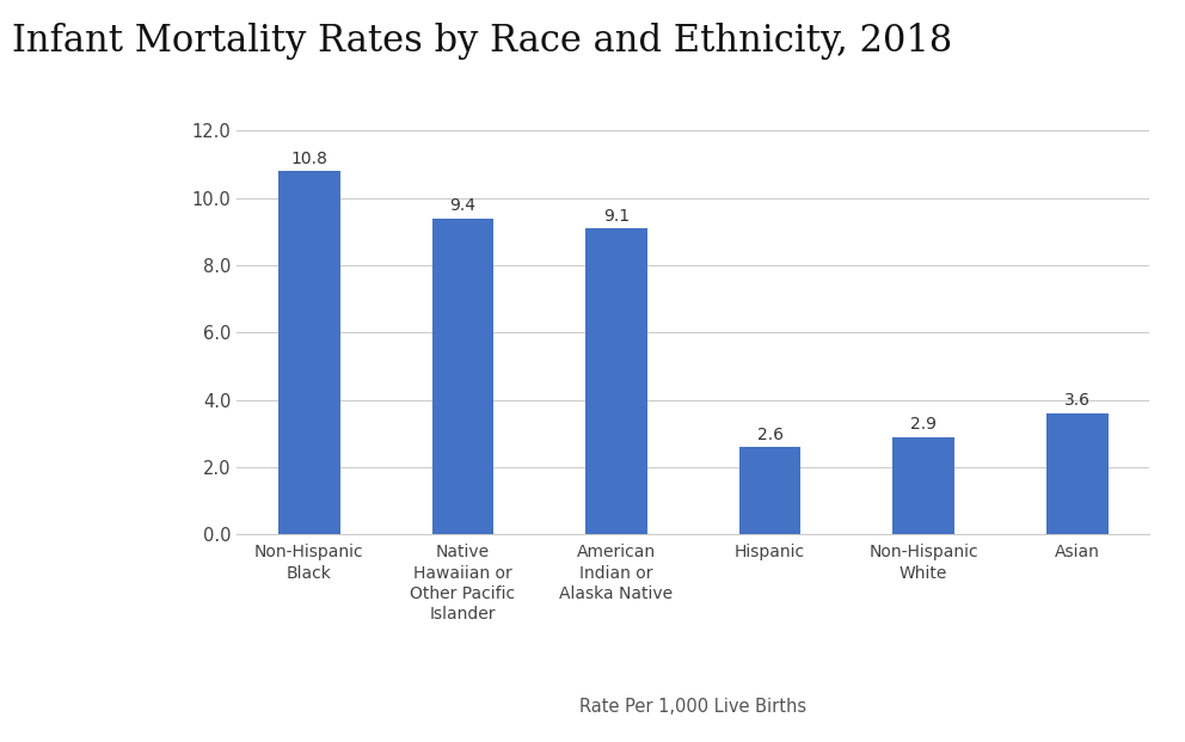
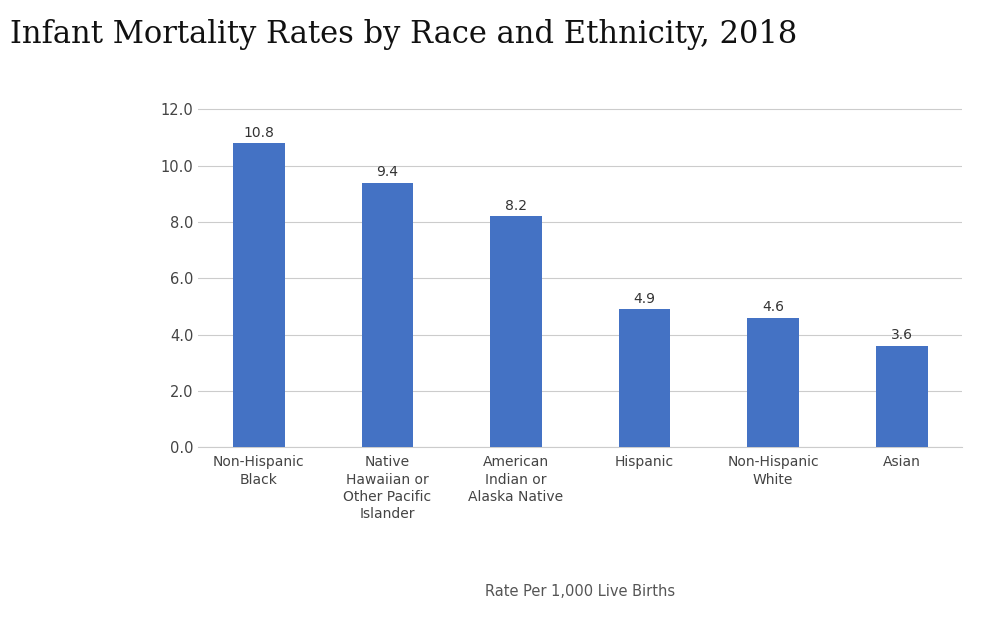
American Indian or Alaska Native: 9.1 -> 8.2
Hispanic: 2.6 -> 4.9
Non-Hispanic White: 2.9 -> 4.6
